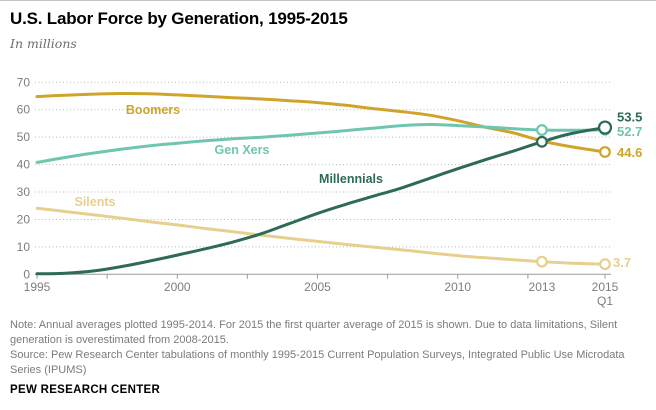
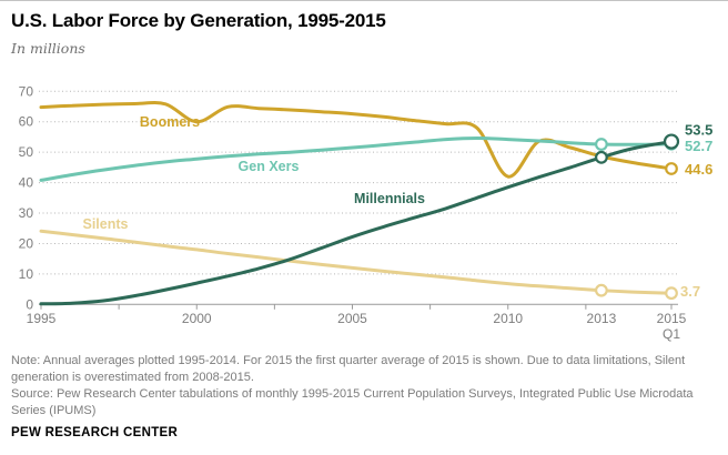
Boomers/2000: 65 -> 60
Boomers/2010: 56 -> 42
